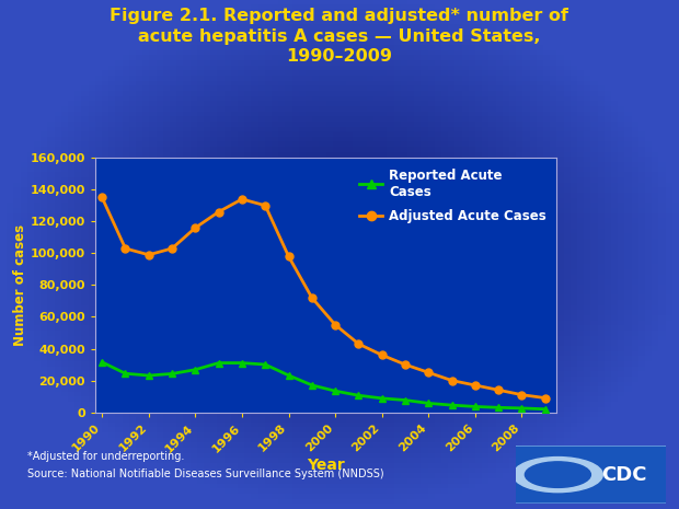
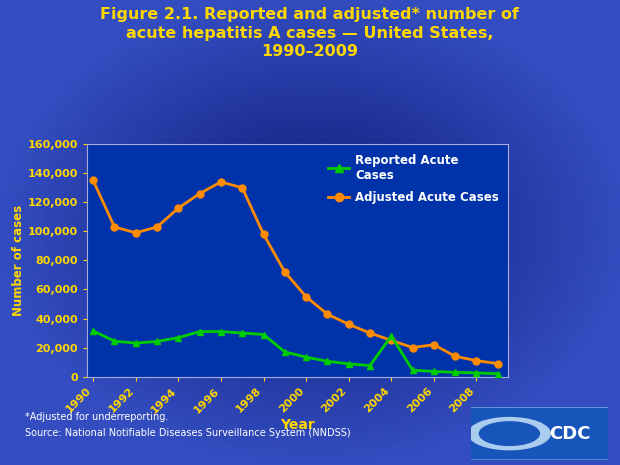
Reported Acute Cases/1998: 23,000 -> 29,000
Reported Acute Cases/2004: 6,000 -> 28,000
Adjusted Acute Cases/2006: 17,000 -> 22,000
